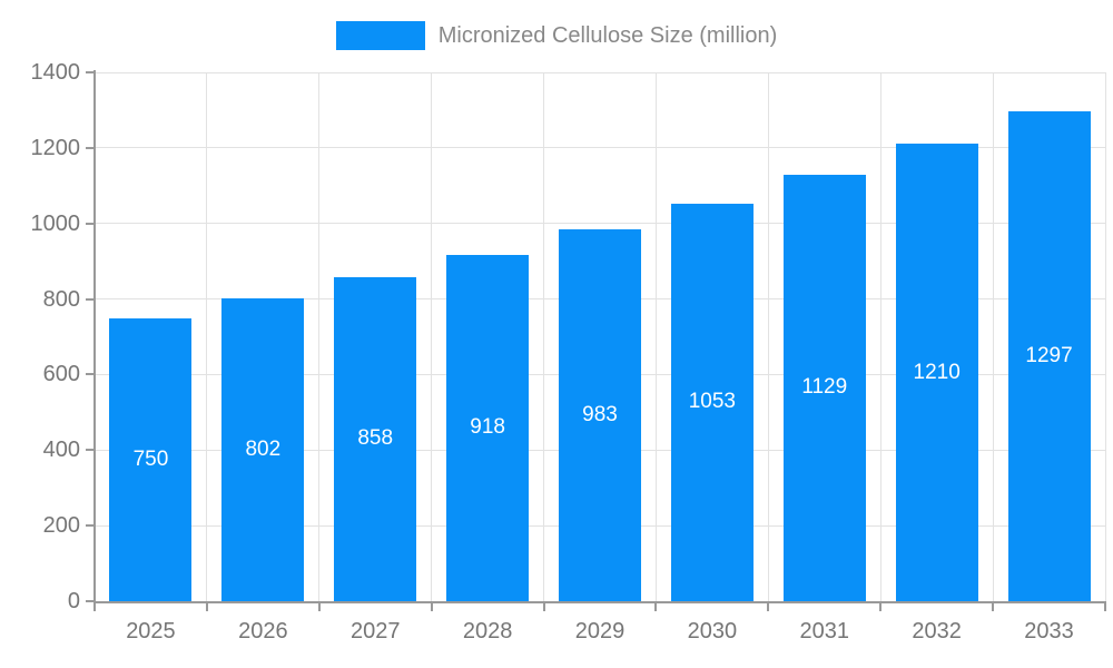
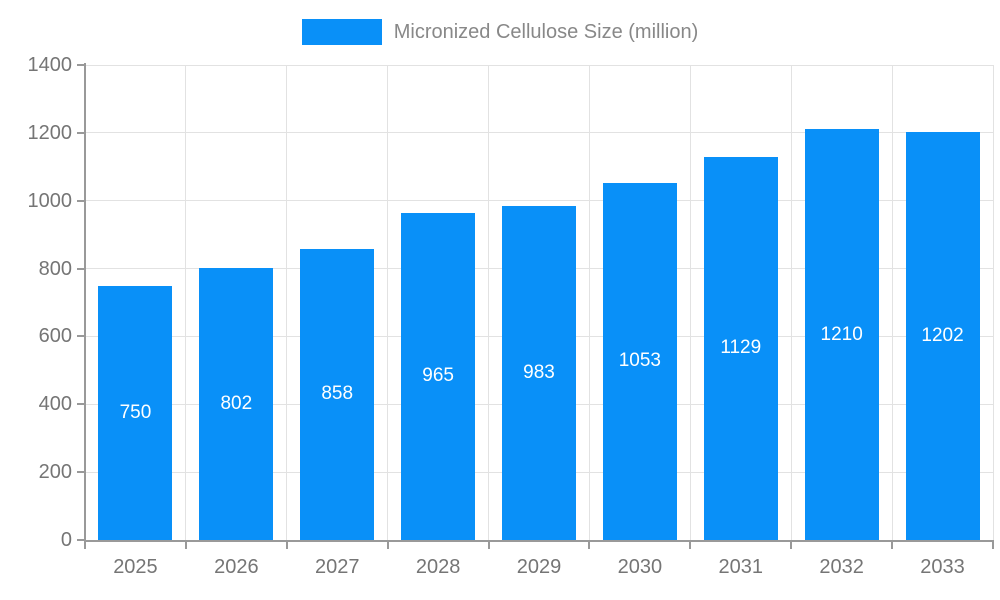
2028: 918 -> 965
2033: 1297 -> 1202
